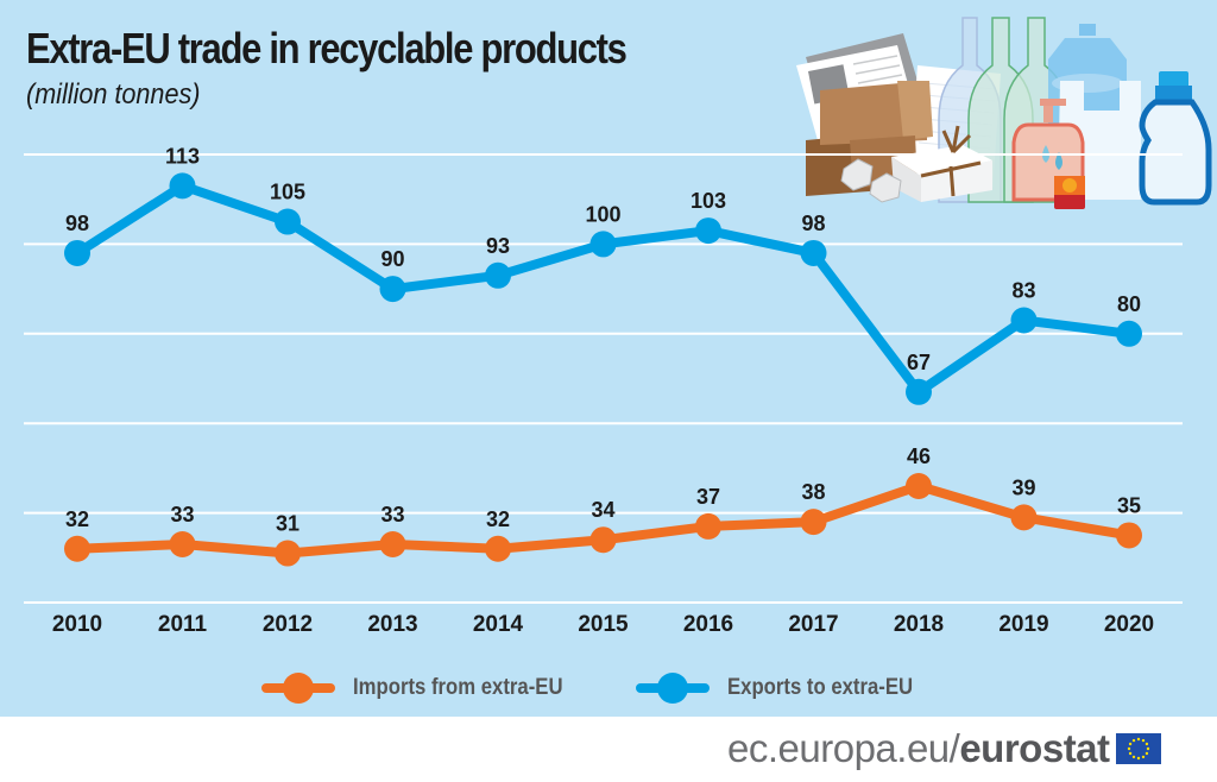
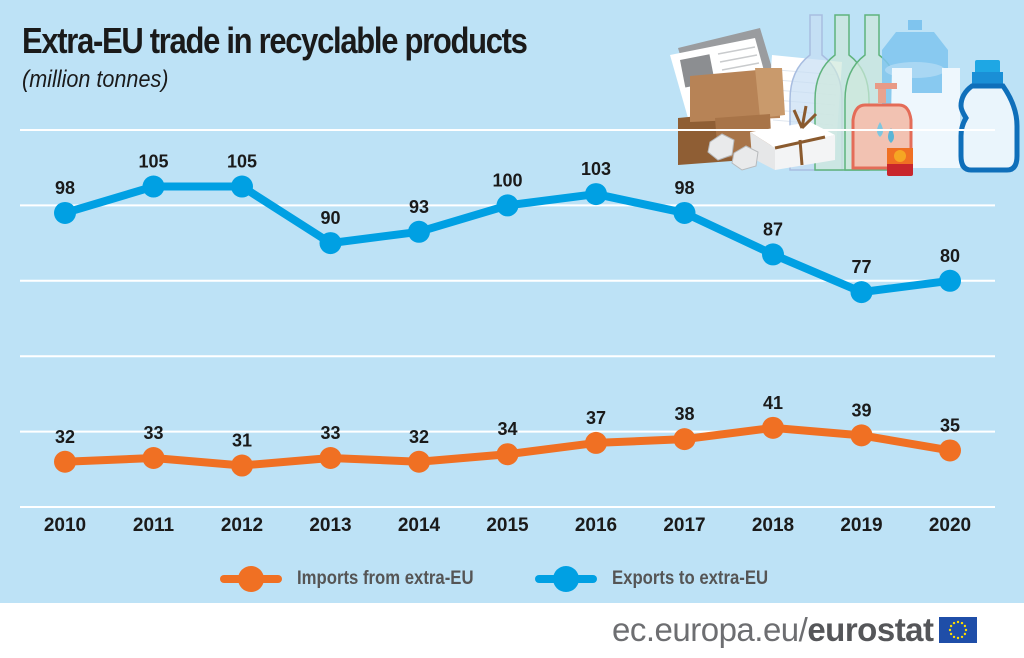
Exports to extra-EU/2011: 113 -> 105
Imports from extra-EU/2018: 46 -> 41
Exports to extra-EU/2018: 67 -> 87
Exports to extra-EU/2019: 83 -> 77
